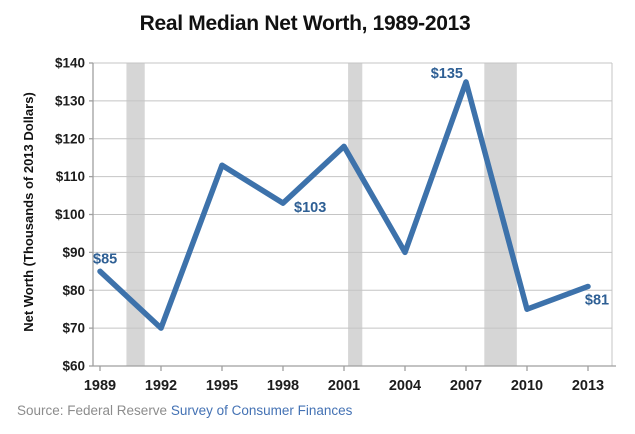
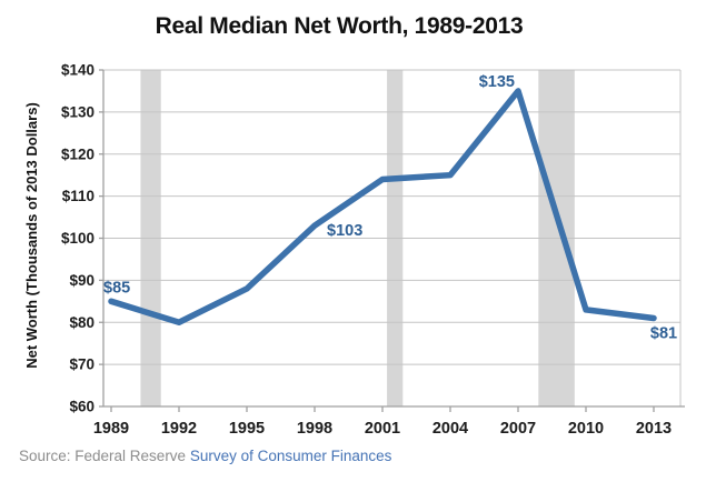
1992: $70 -> $80
1995: $113 -> $88
2001: $118 -> $114
2004: $90 -> $115
2010: $75 -> $83
